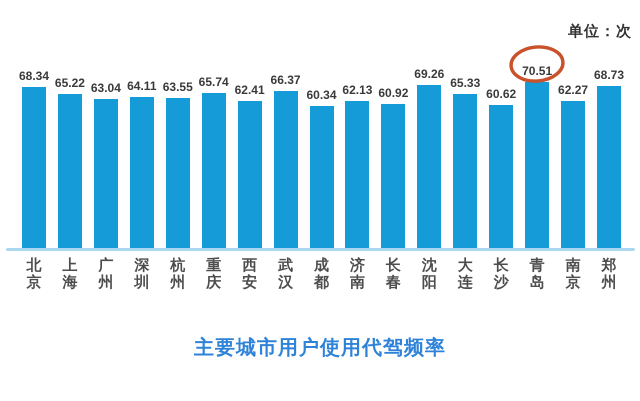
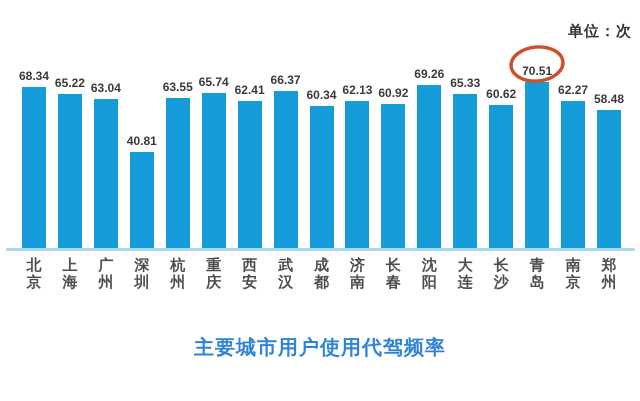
深圳: 64.11 -> 40.81
郑州: 68.73 -> 58.48
